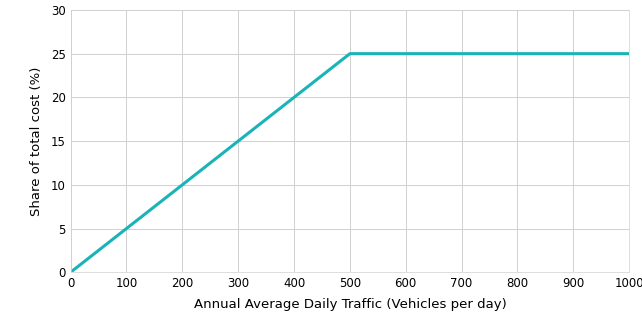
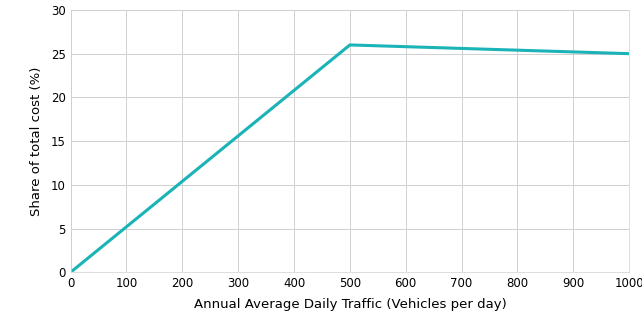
500: 25 -> 26
